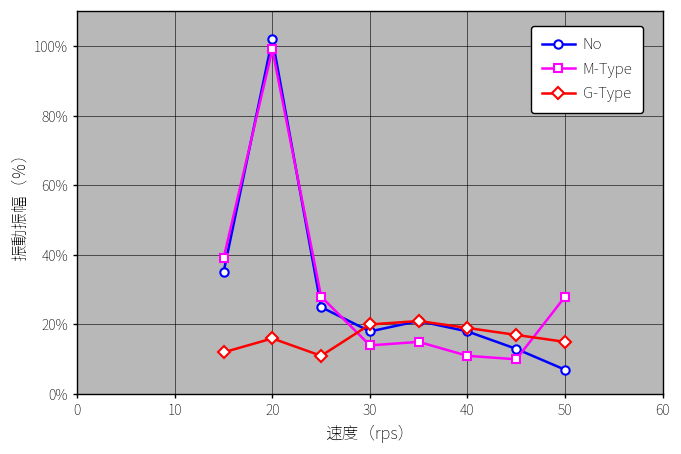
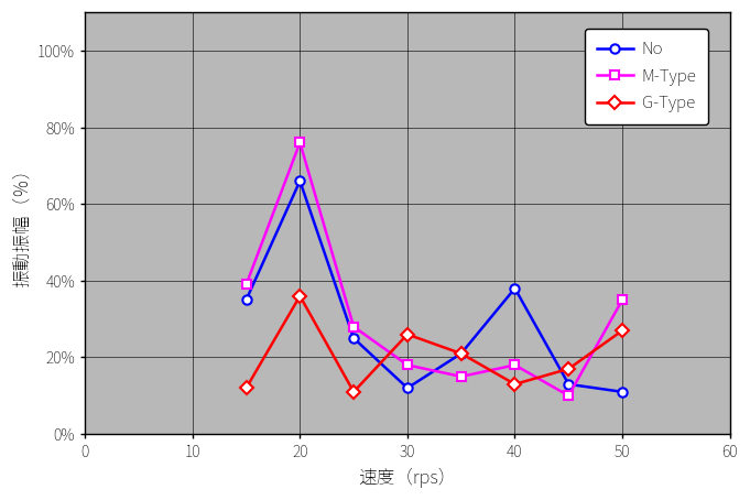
No/20: 102% -> 66%
M-Type/20: 99% -> 76%
G-Type/20: 16% -> 36%
No/30: 18% -> 12%
M-Type/30: 14% -> 18%
G-Type/30: 20% -> 26%
No/40: 18% -> 38%
M-Type/40: 11% -> 18%
G-Type/40: 19% -> 13%
No/50: 7% -> 11%
M-Type/50: 28% -> 35%
G-Type/50: 15% -> 27%
